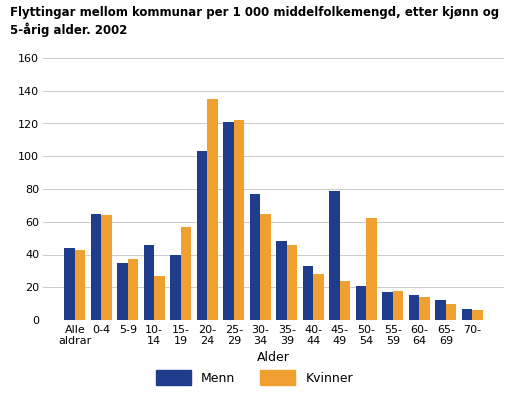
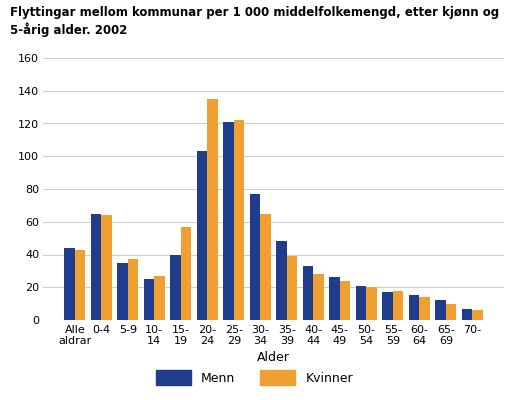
Menn/10- 14: 46 -> 25
Kvinner/35- 39: 46 -> 39
Menn/45- 49: 79 -> 26
Kvinner/50- 54: 62 -> 20
